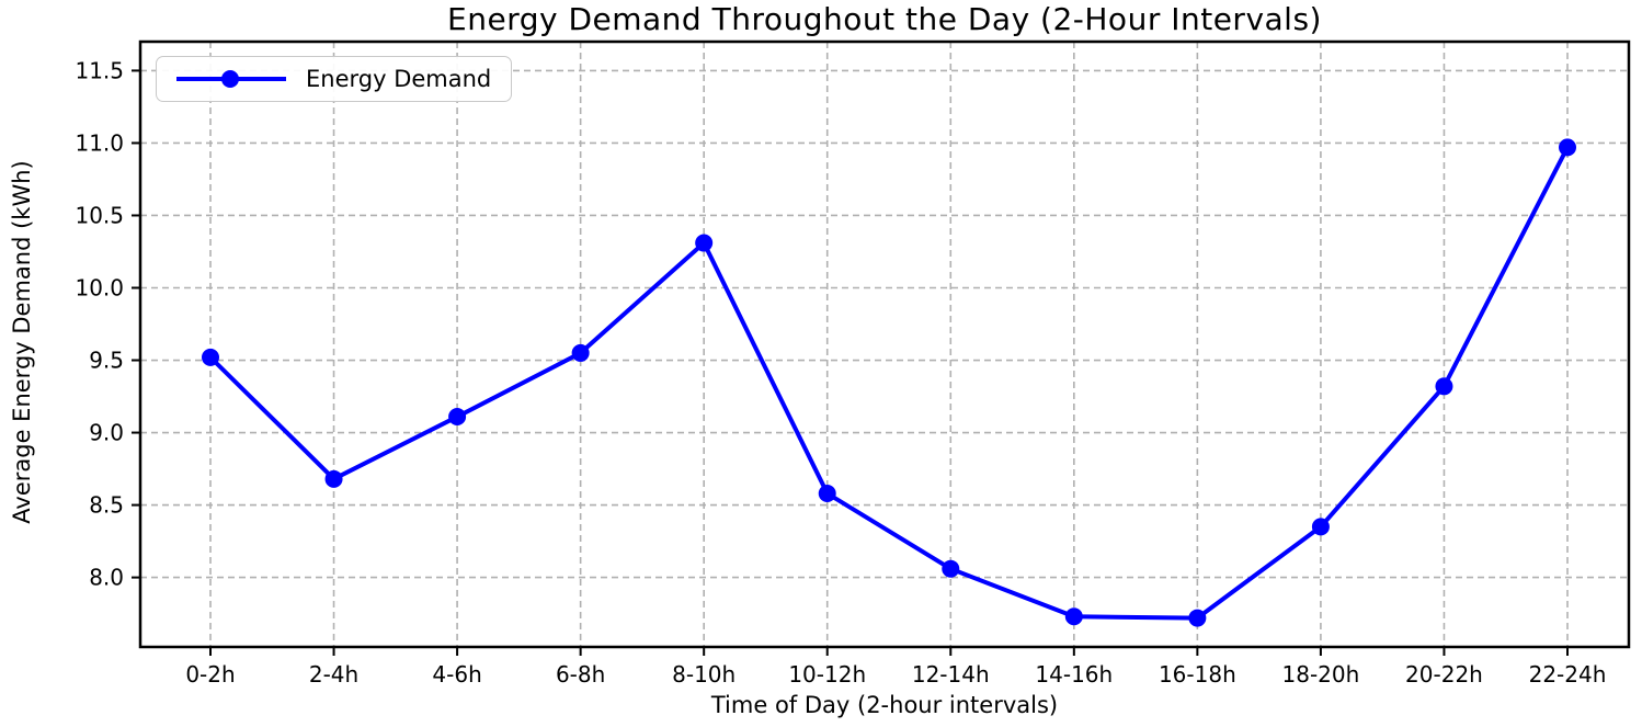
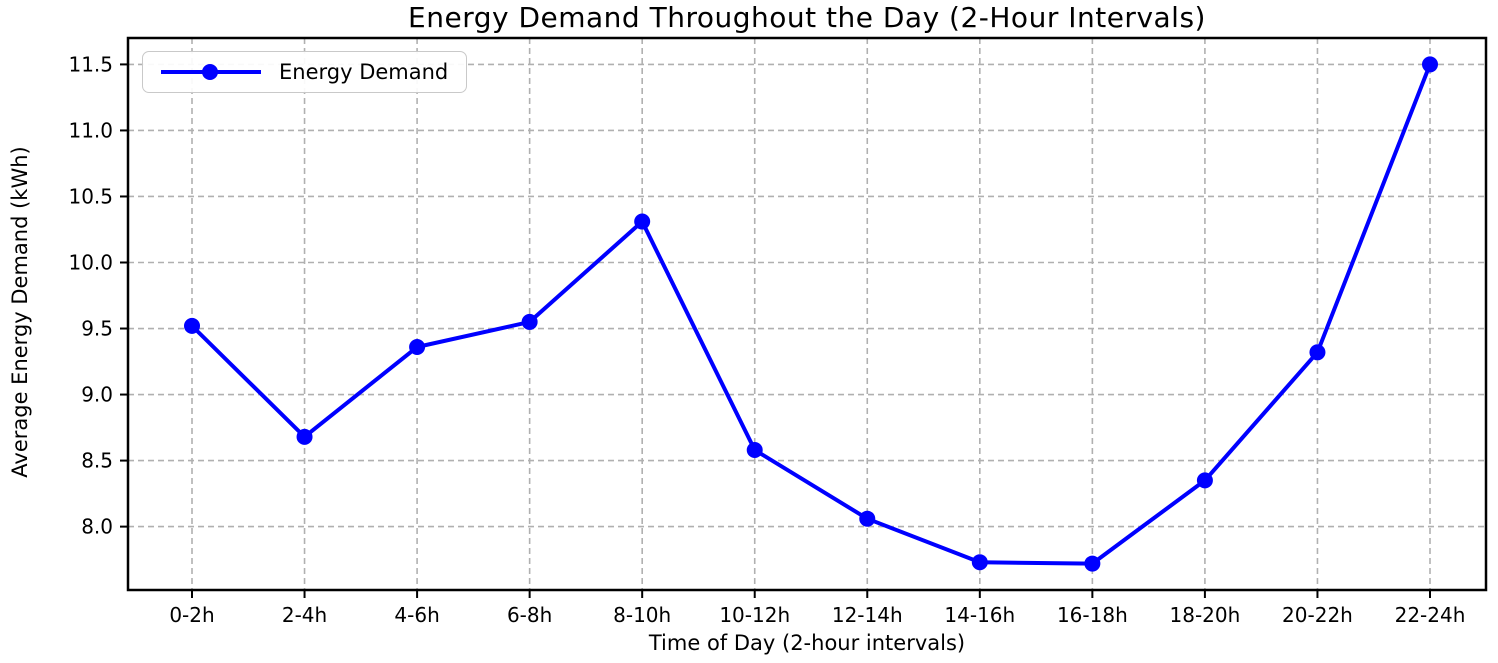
4-6h: 9.11 -> 9.36
22-24h: 10.97 -> 11.50
